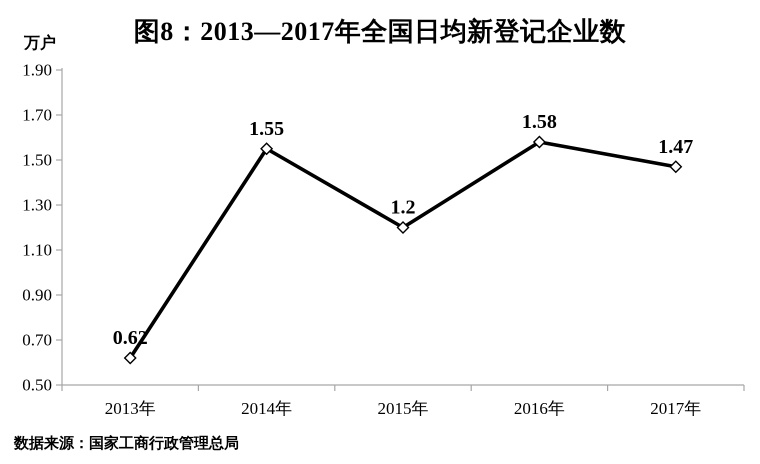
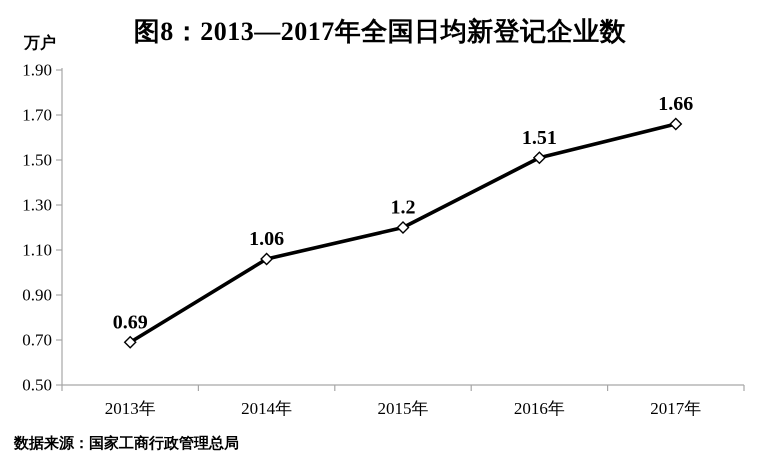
2013年: 0.62 -> 0.69
2014年: 1.55 -> 1.06
2016年: 1.58 -> 1.51
2017年: 1.47 -> 1.66
